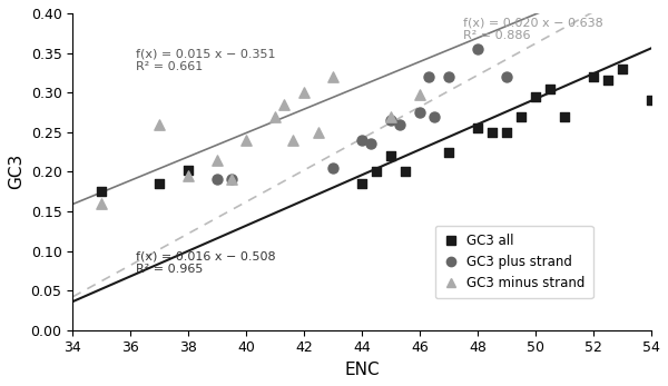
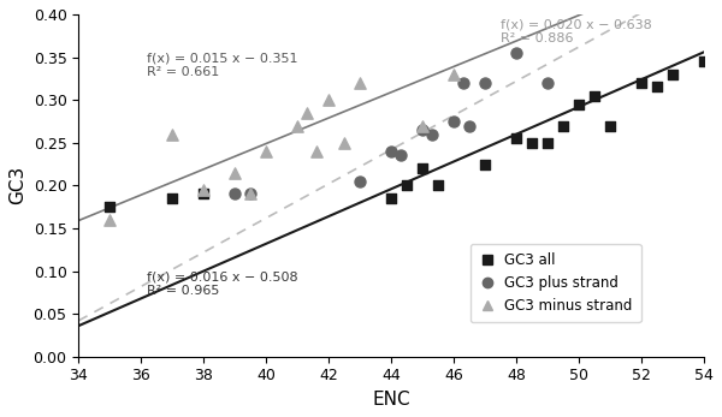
GC3 all/38: 0.202 -> 0.190
GC3 minus strand/46: 0.298 -> 0.330
GC3 all/54: 0.290 -> 0.345
